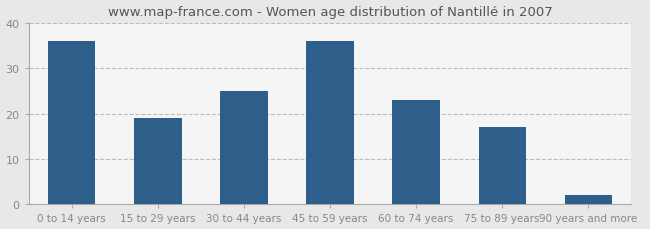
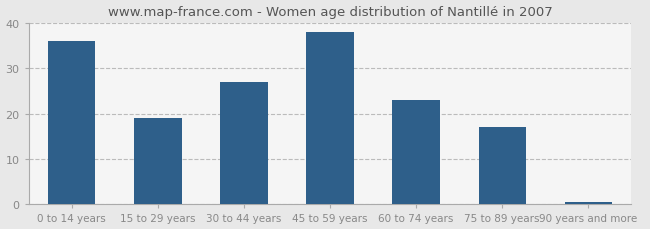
30 to 44 years: 25.0 -> 27.0
45 to 59 years: 36.0 -> 38.0
90 years and more: 2.0 -> 0.5
